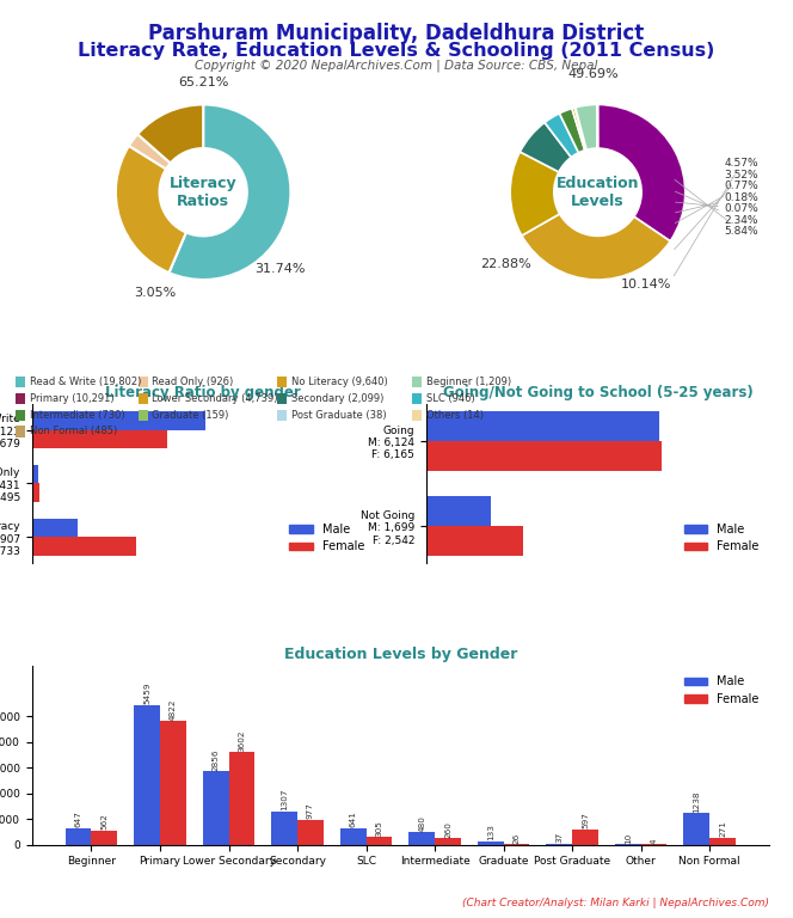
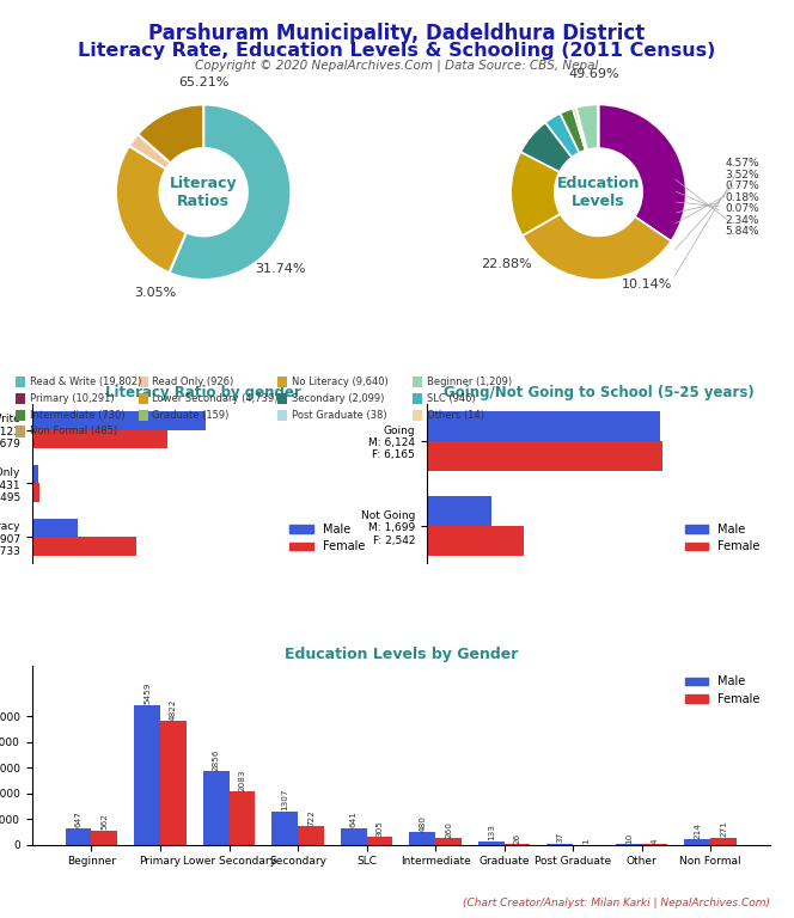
Education Levels by Gender/Female/Lower Secondary: 3602 -> 2083
Education Levels by Gender/Female/Secondary: 977 -> 722
Education Levels by Gender/Female/Post Graduate: 597 -> 1
Education Levels by Gender/Male/Non Formal: 1238 -> 214
